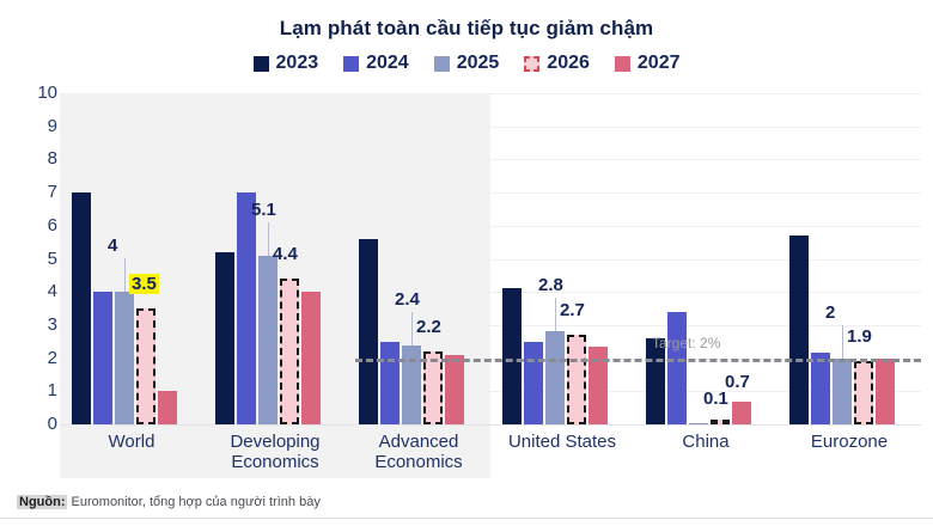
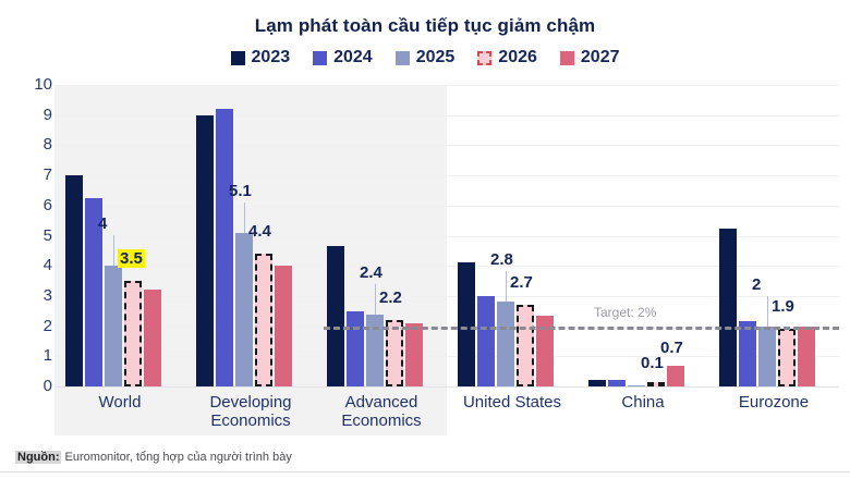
2024/World: 4.0 -> 6.2
2027/World: 1.0 -> 3.2
2023/Developing Economics: 5.2 -> 9.0
2024/Developing Economics: 7.0 -> 9.2
2023/Advanced Economics: 5.6 -> 4.7
2024/United States: 2.5 -> 3.0
2023/China: 2.6 -> 0.2
2024/China: 3.4 -> 0.2
2023/Eurozone: 5.7 -> 5.2
